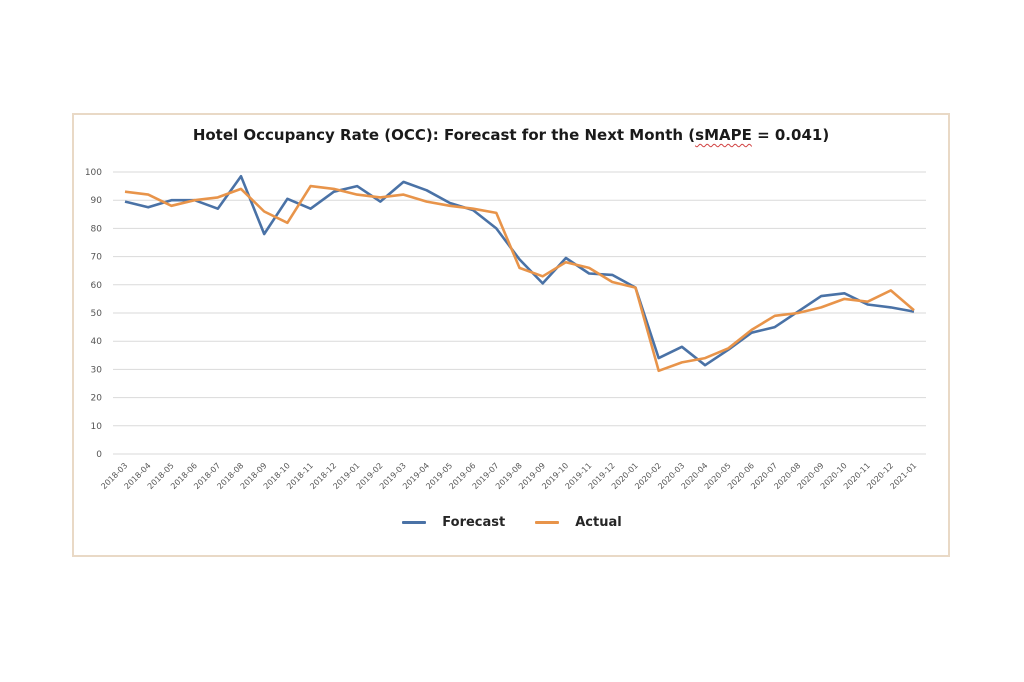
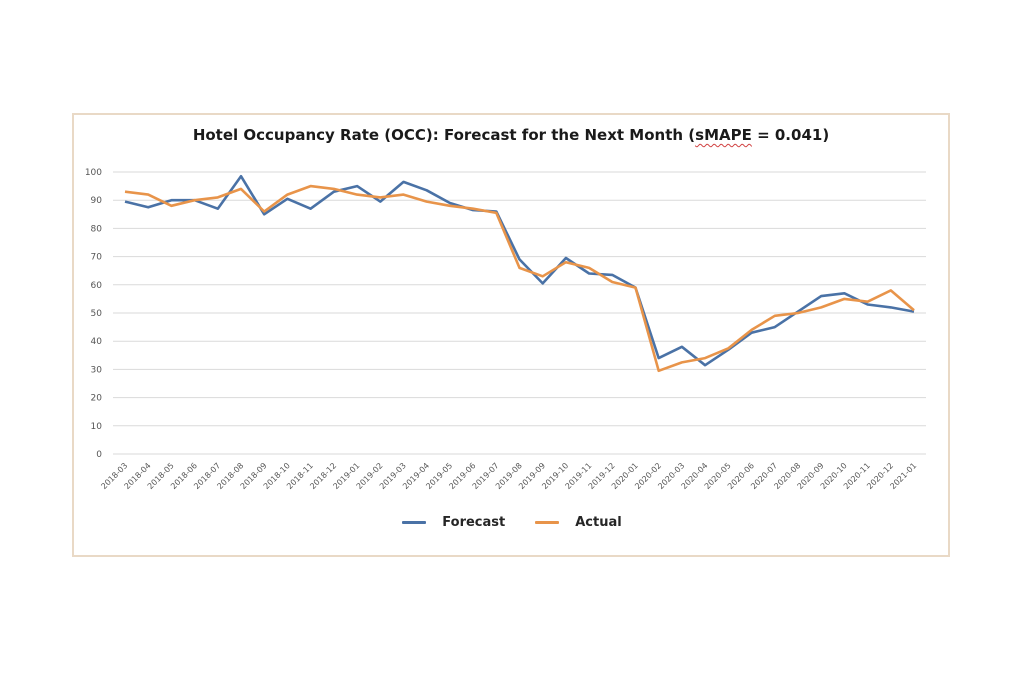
Forecast/2018-09: 78 -> 85
Actual/2018-10: 82 -> 92
Forecast/2019-07: 80 -> 86
